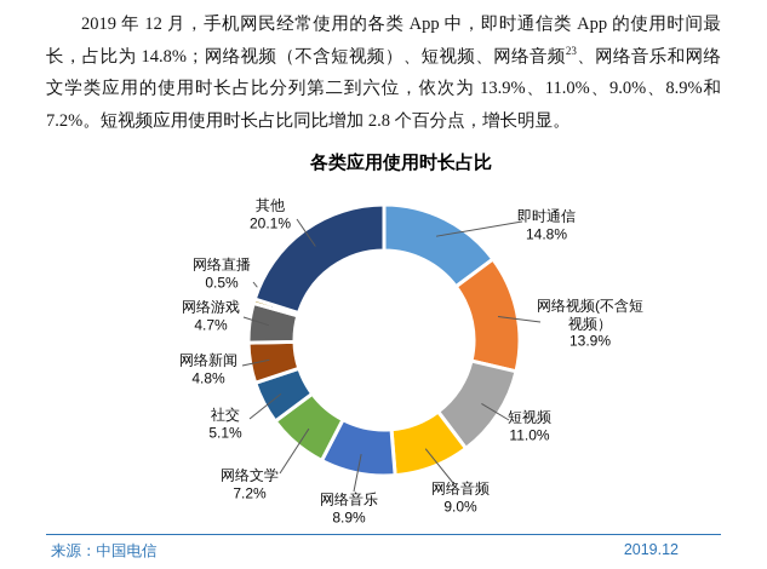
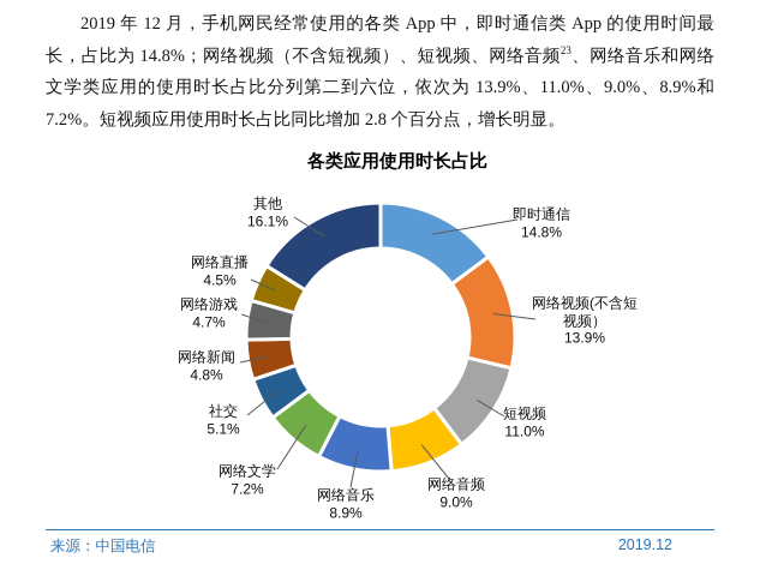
网络直播: 0.5% -> 4.5%
其他: 20.1% -> 16.1%
